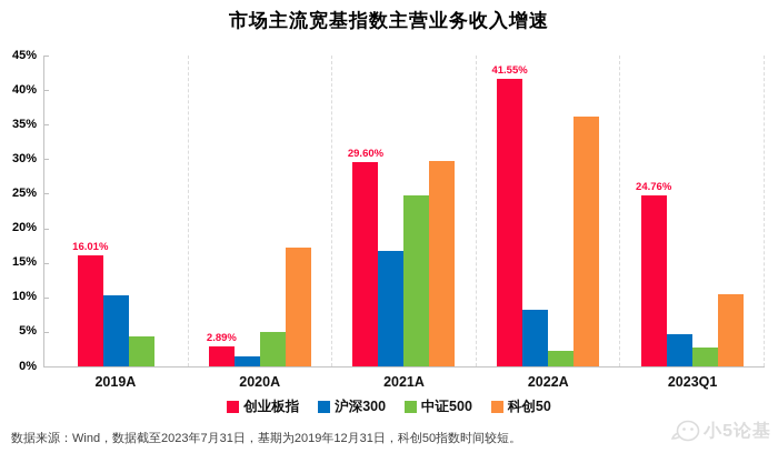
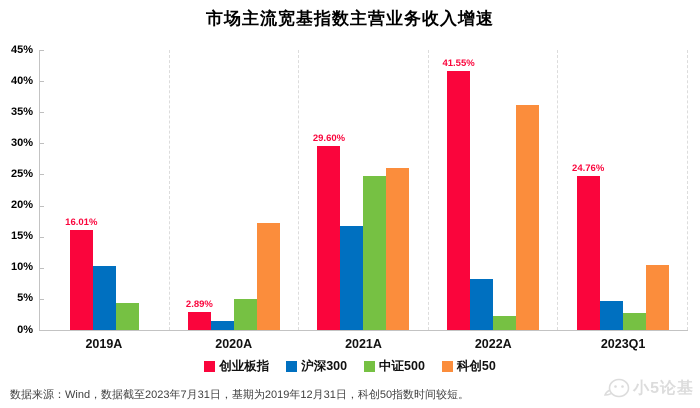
科创50/2021A: 30% -> 26%
